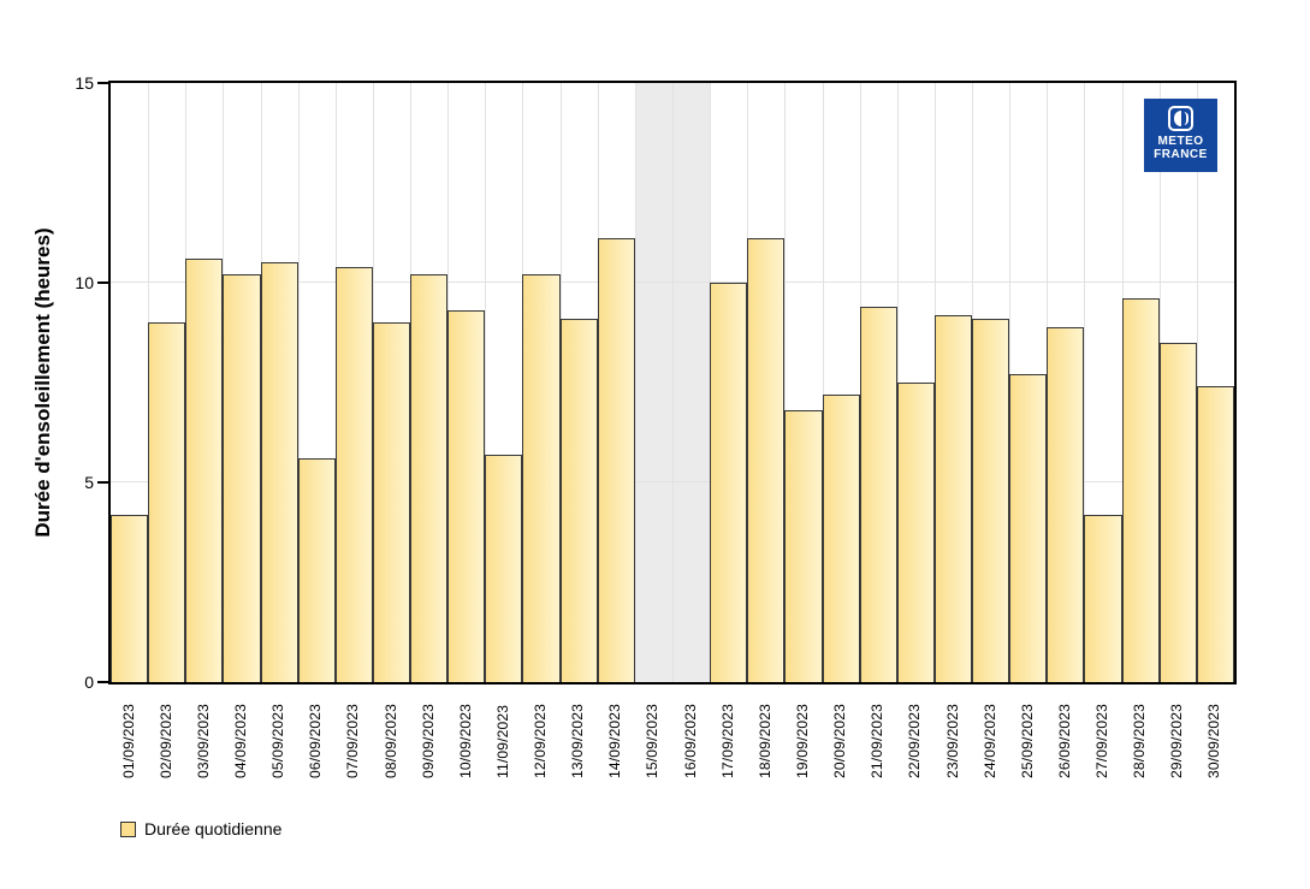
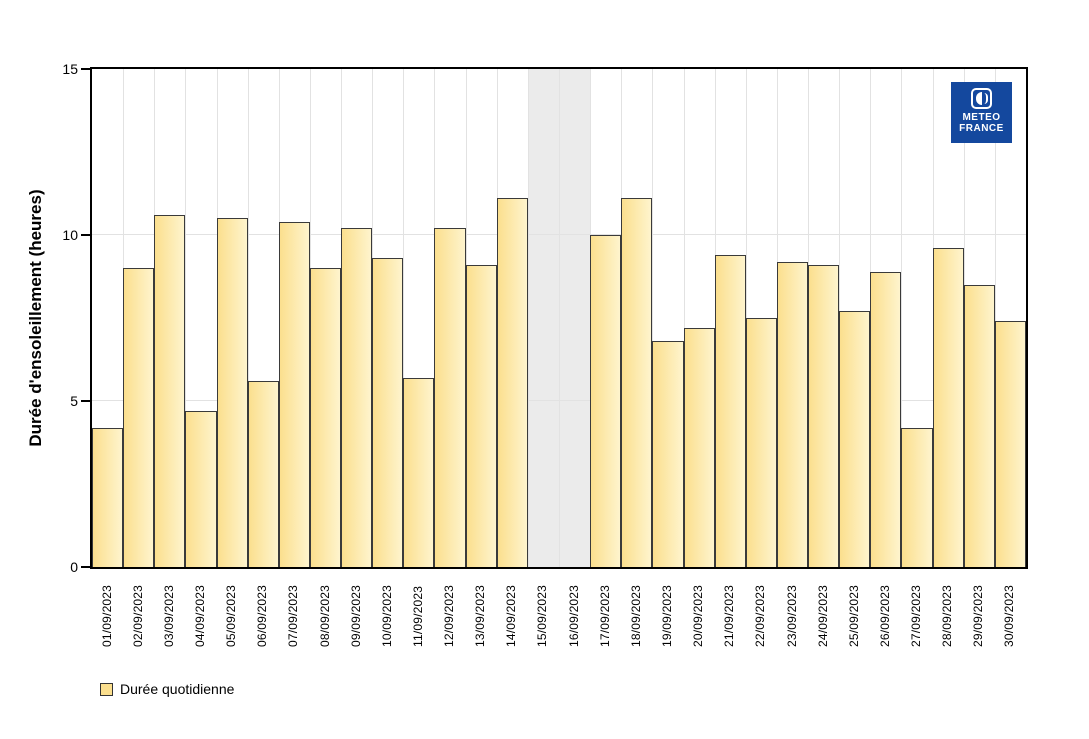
04/09/2023: 10.2 -> 4.7
